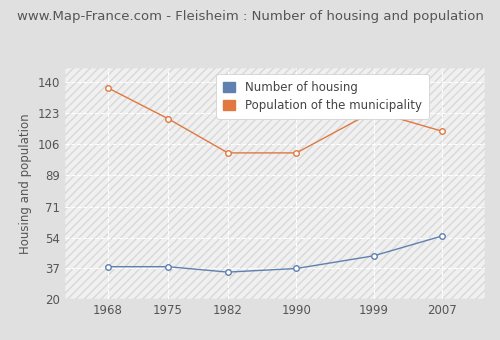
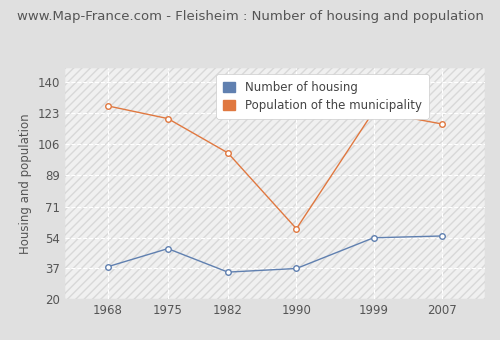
Population of the municipality/1968: 137 -> 127
Number of housing/1975: 38 -> 48
Population of the municipality/1990: 101 -> 59
Number of housing/1999: 44 -> 54
Population of the municipality/2007: 113 -> 117
